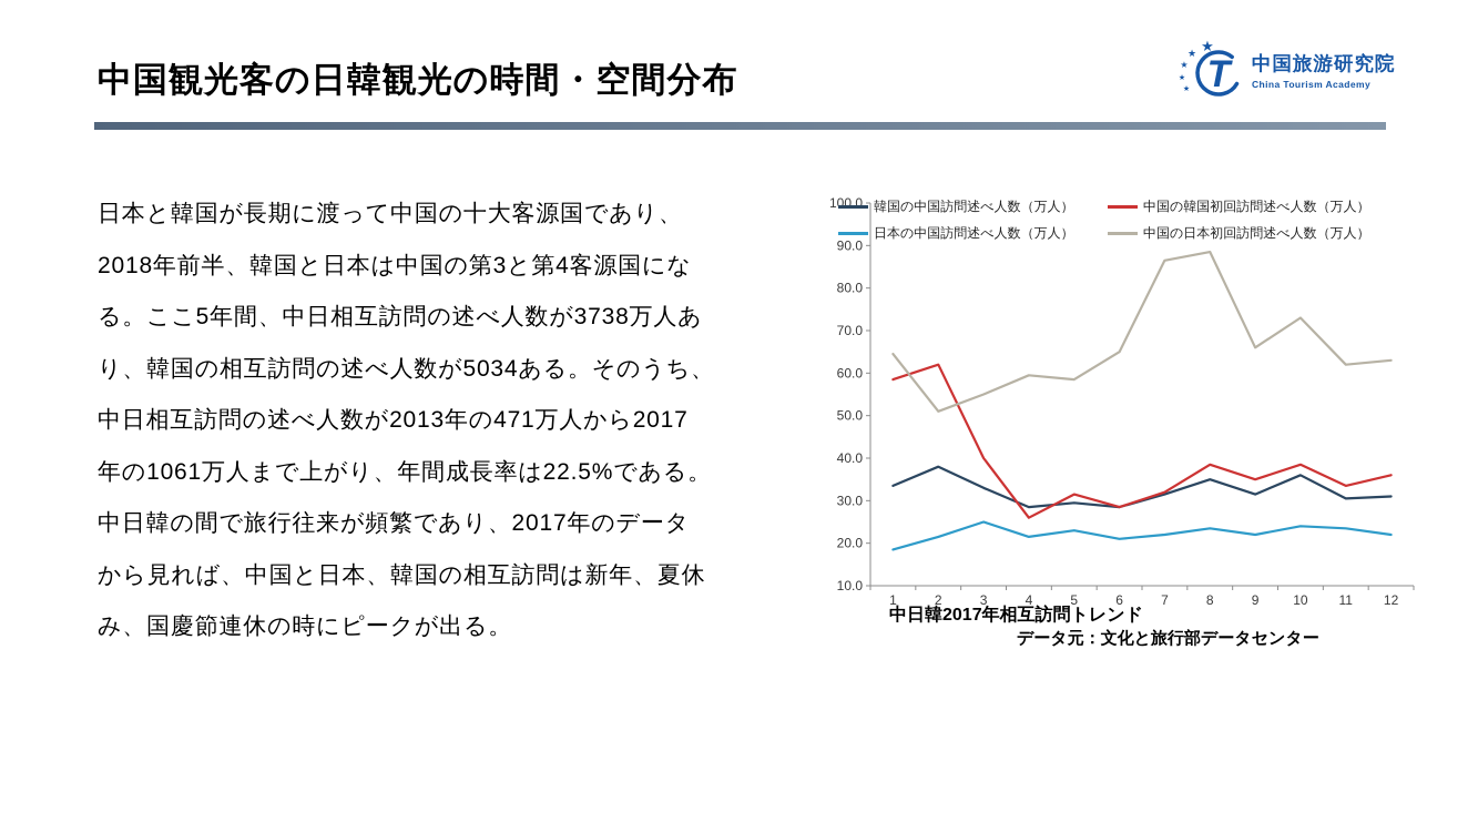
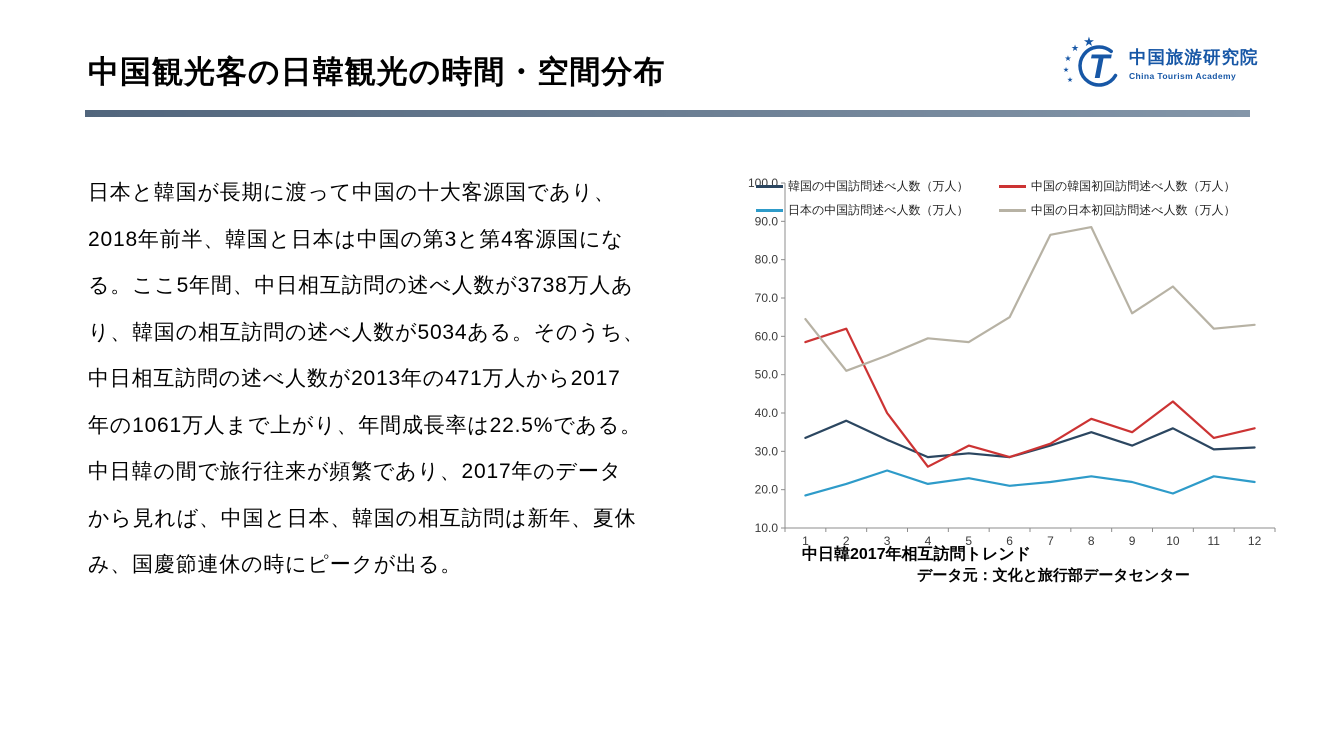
中国の韓国初回訪問述べ人数（万人）/10: 38 -> 43
日本の中国訪問述べ人数（万人）/10: 24 -> 19
